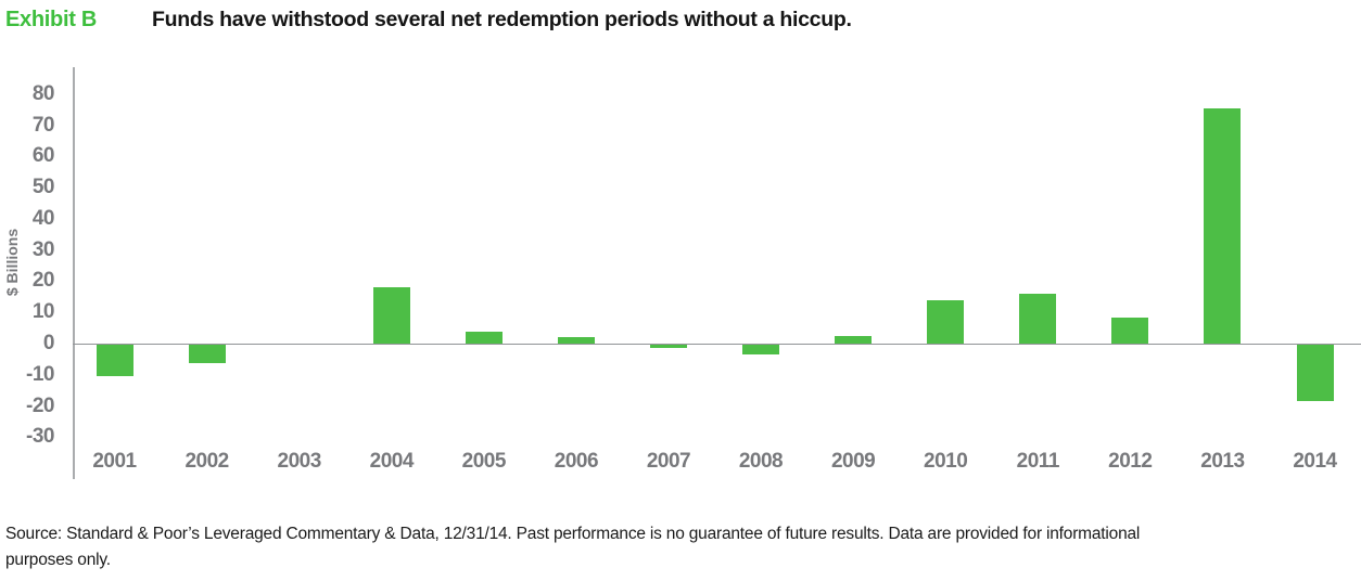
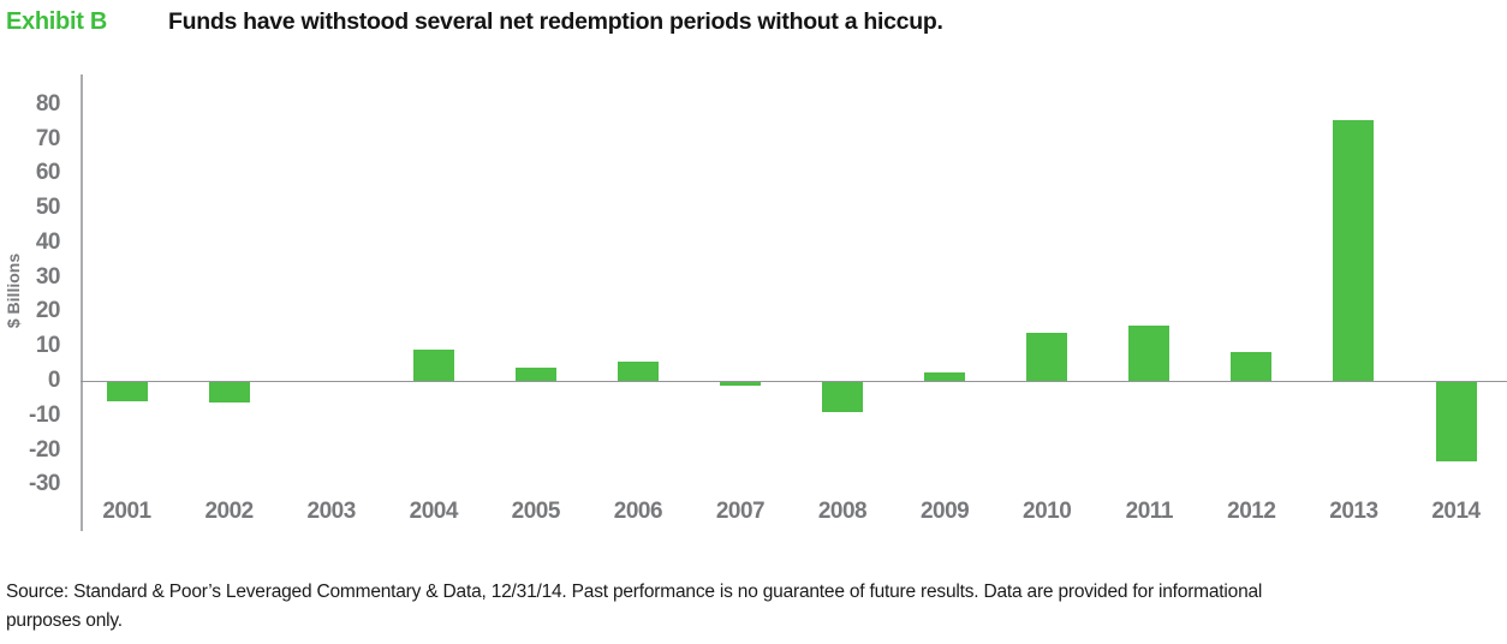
2001: -10 -> -6
2004: 18 -> 9
2006: 2 -> 6
2008: -3 -> -8
2014: -18 -> -23
